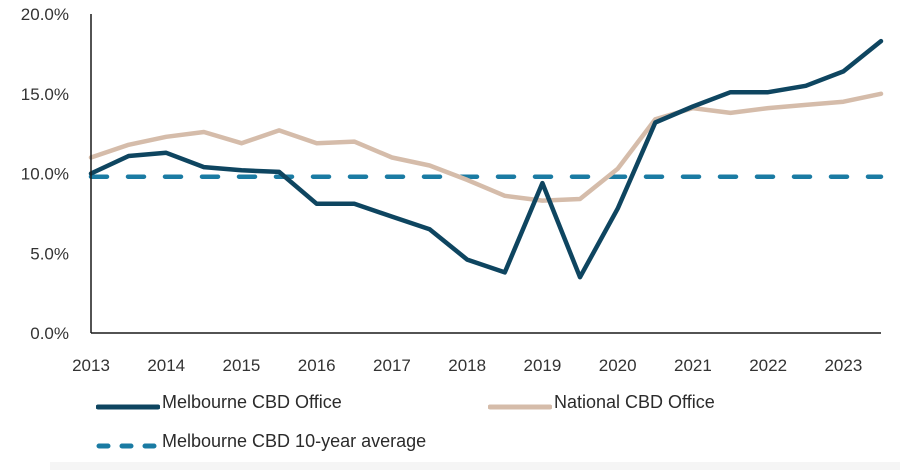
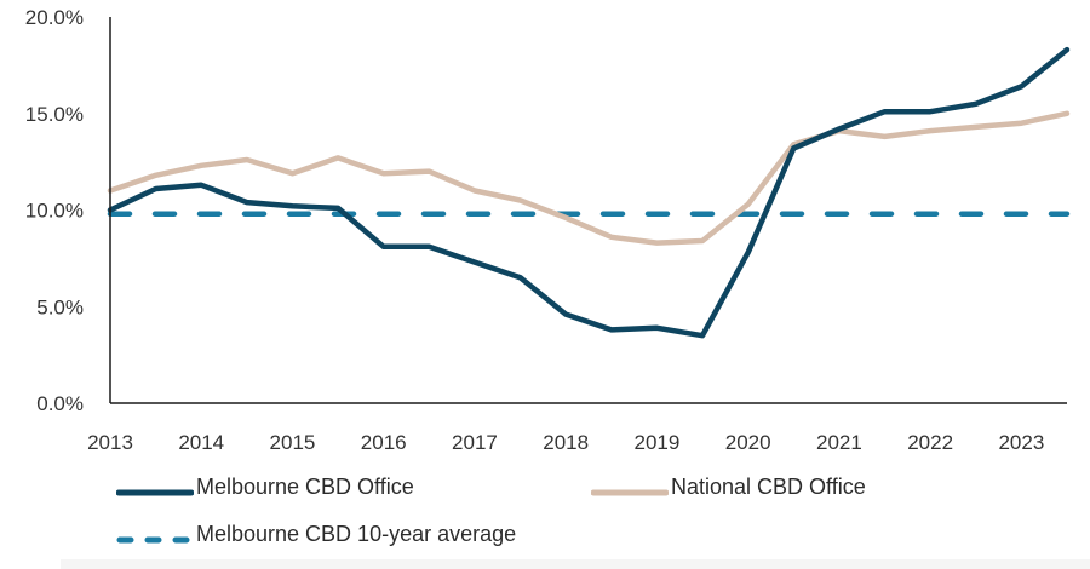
Melbourne CBD Office/2019: 9.4% -> 3.9%
